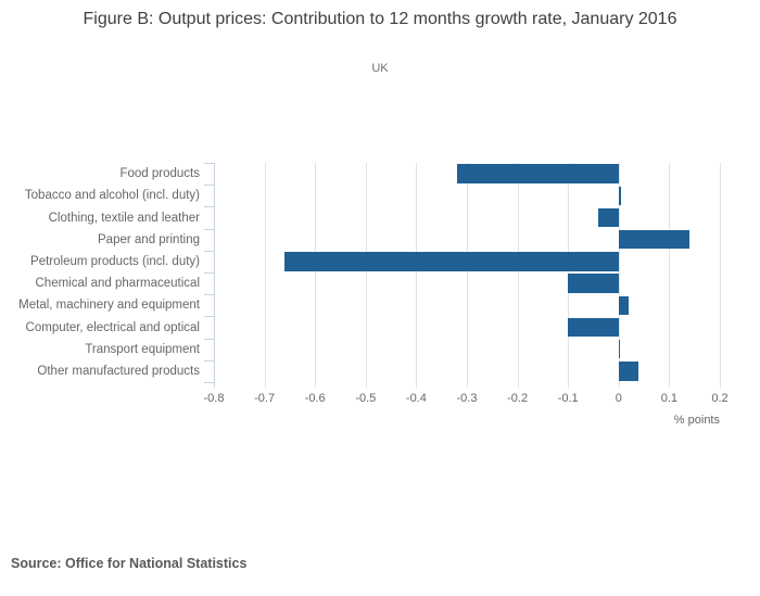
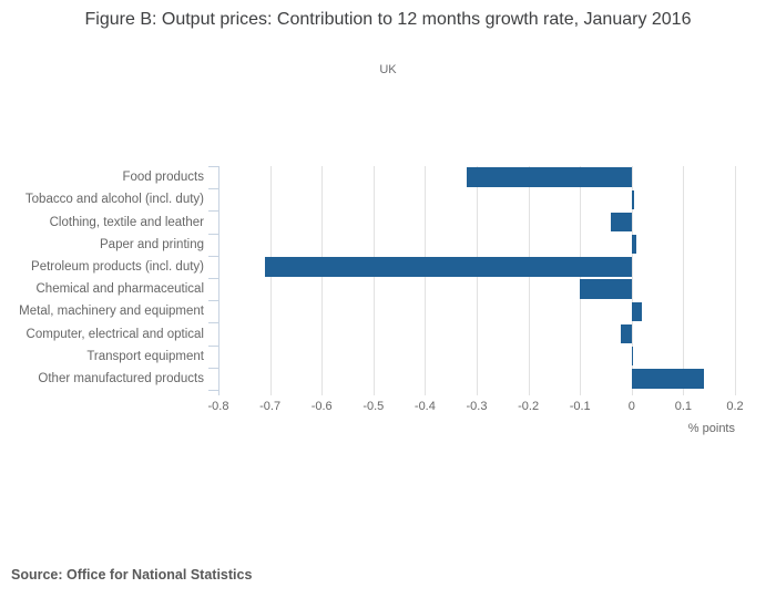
Paper and printing: 0.14 -> 0.01
Petroleum products (incl. duty): -0.66 -> -0.71
Computer, electrical and optical: -0.10 -> -0.02
Other manufactured products: 0.04 -> 0.14
